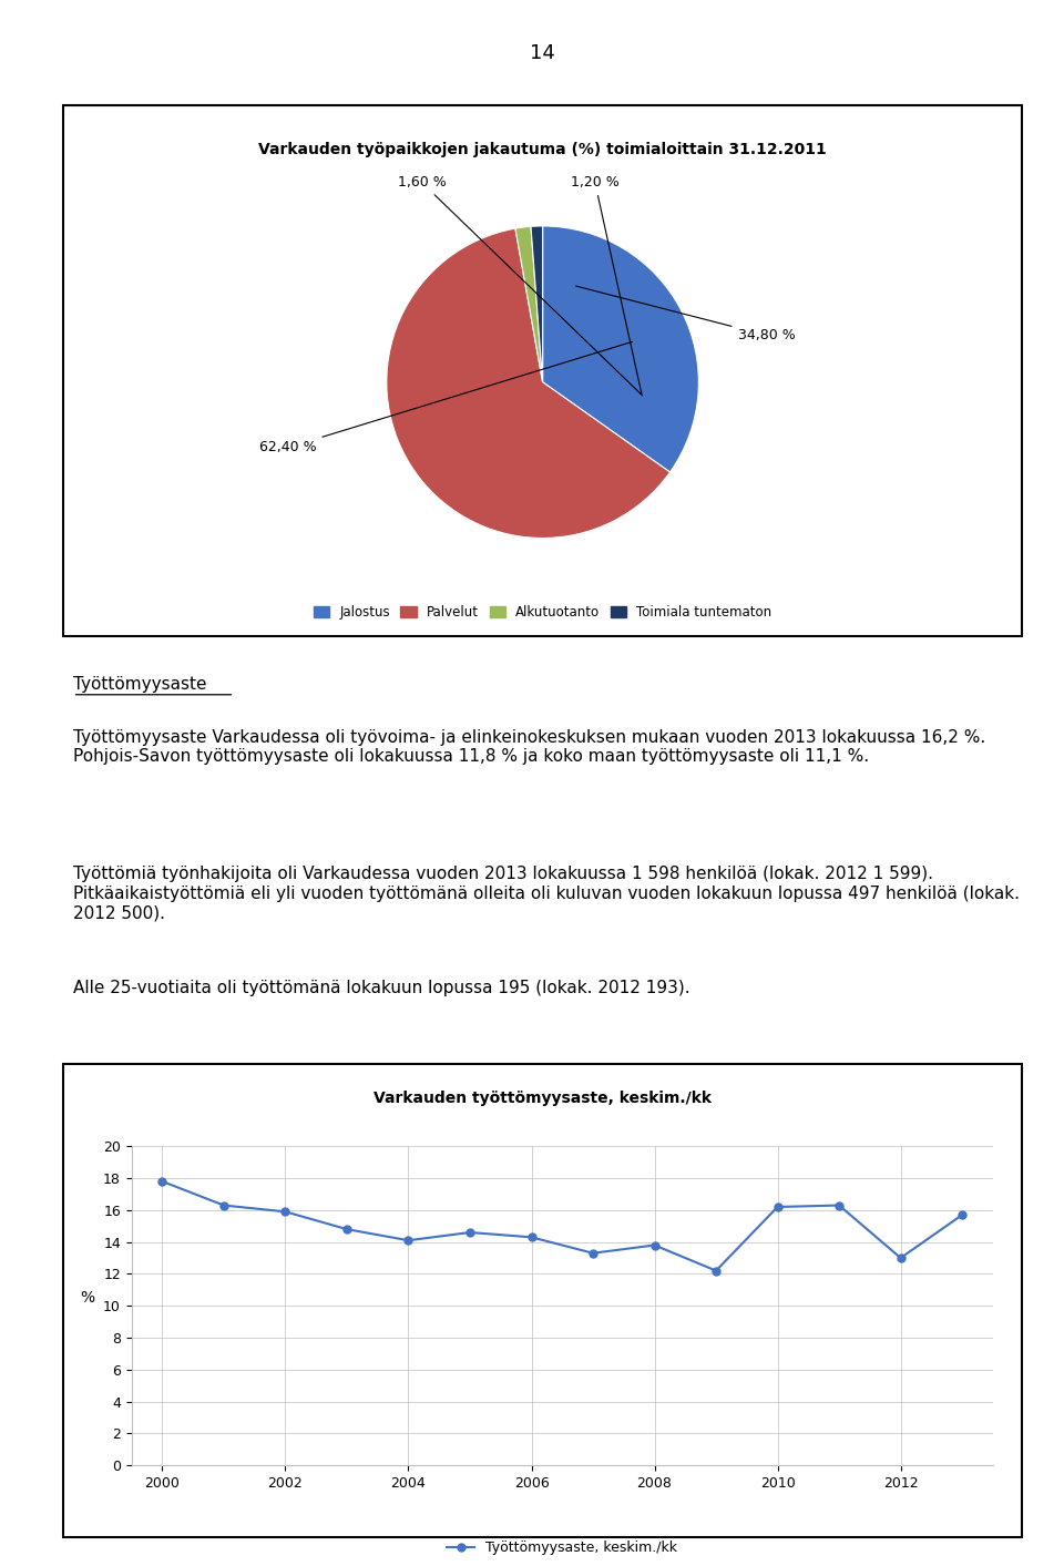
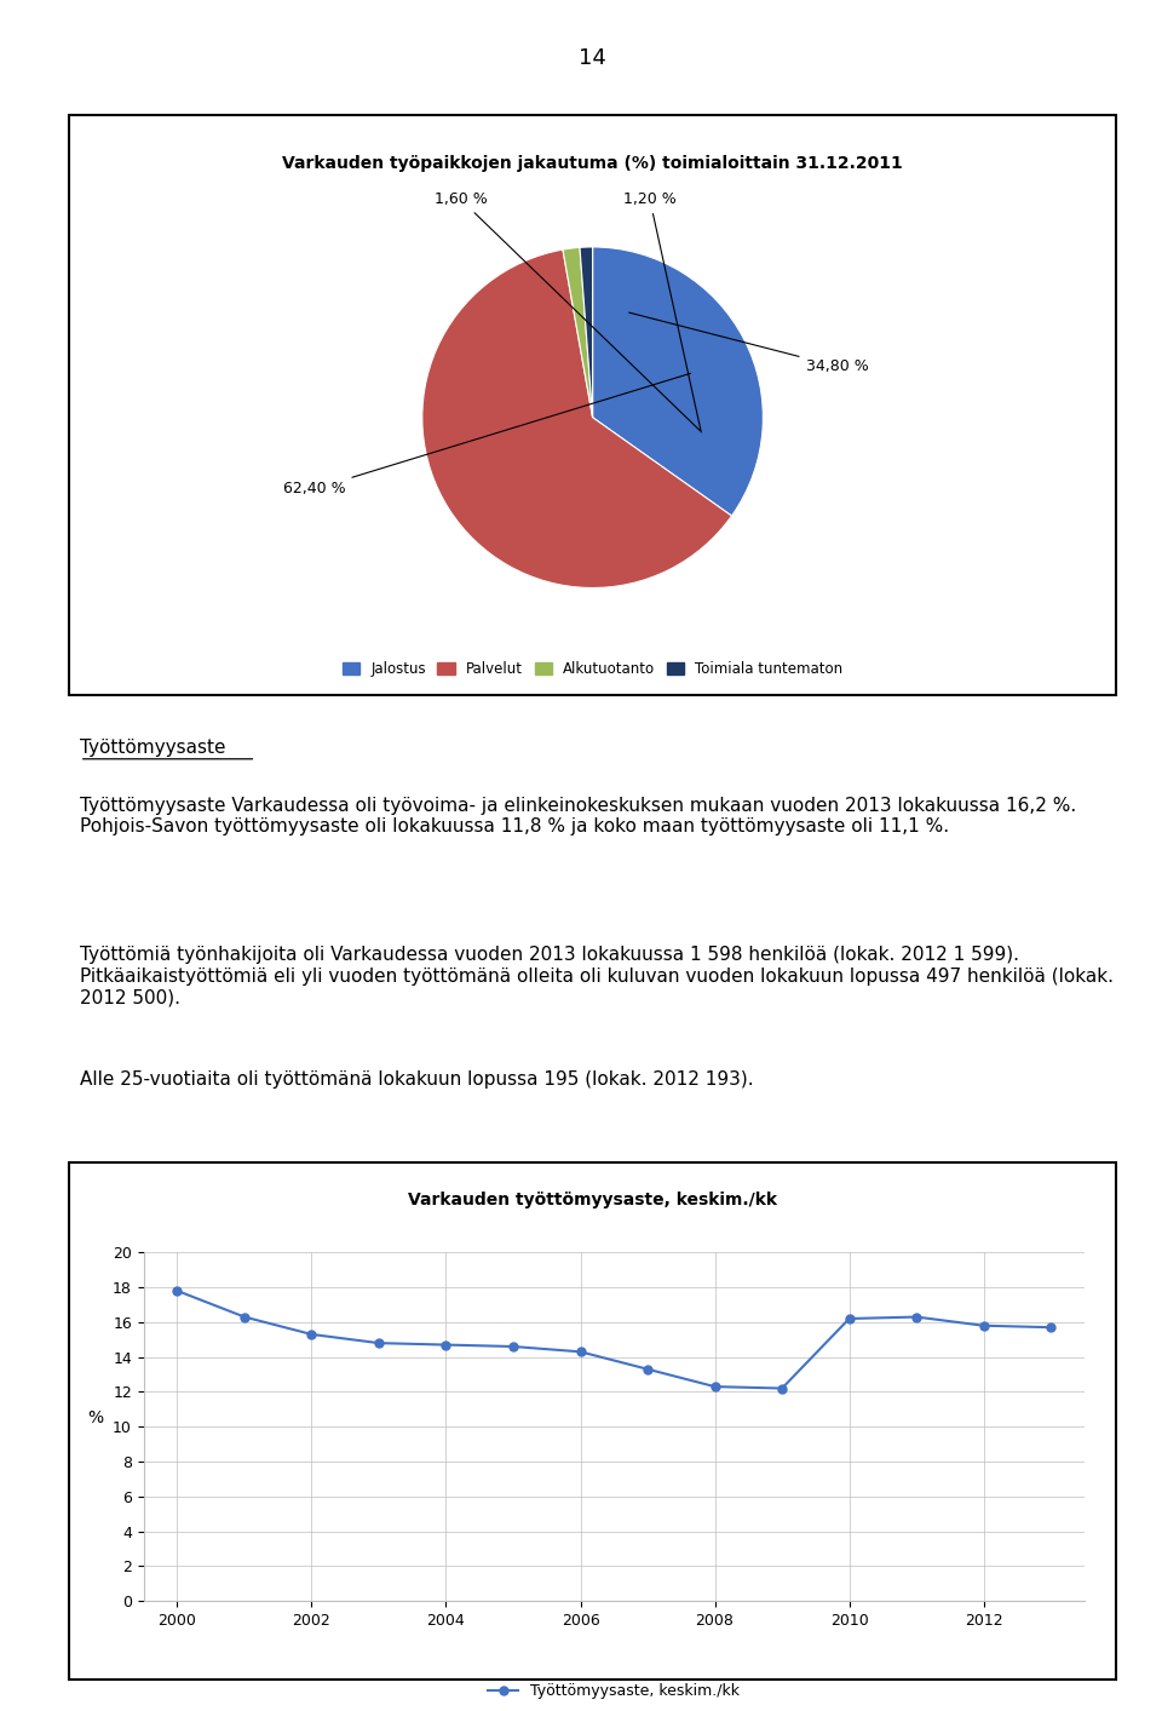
2002: 15.9 -> 15.3
2004: 14.1 -> 14.7
2008: 13.8 -> 12.3
2012: 13.0 -> 15.8
